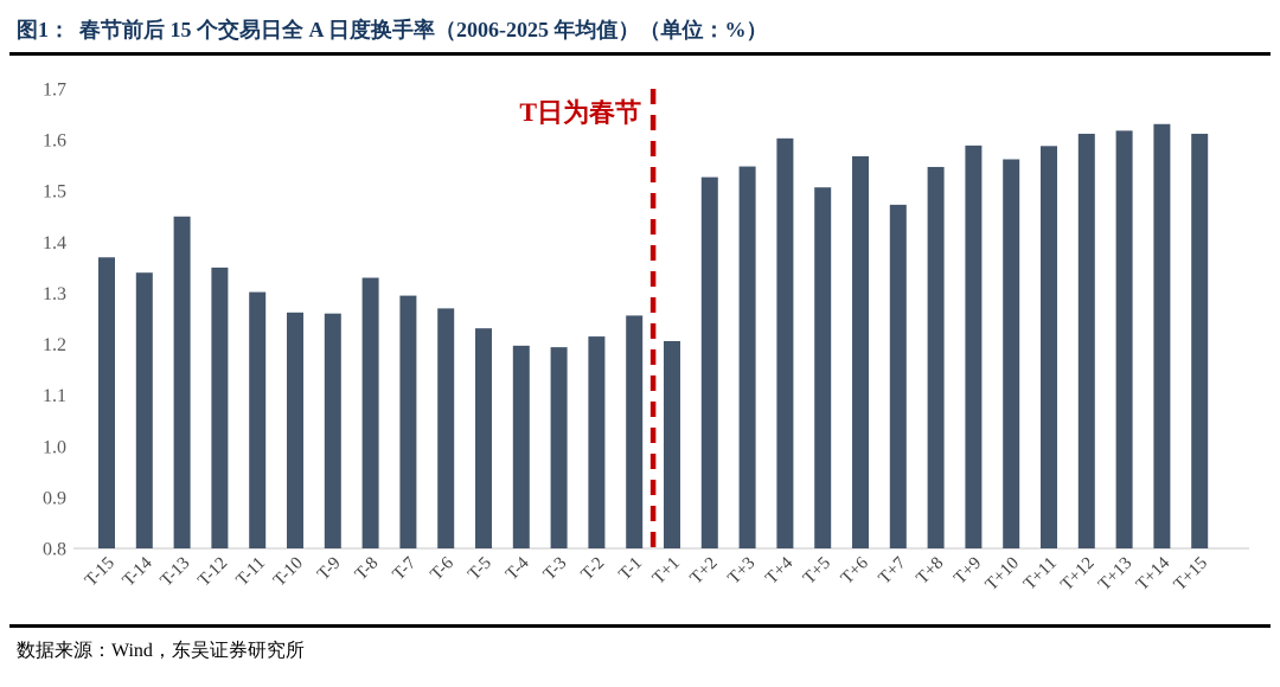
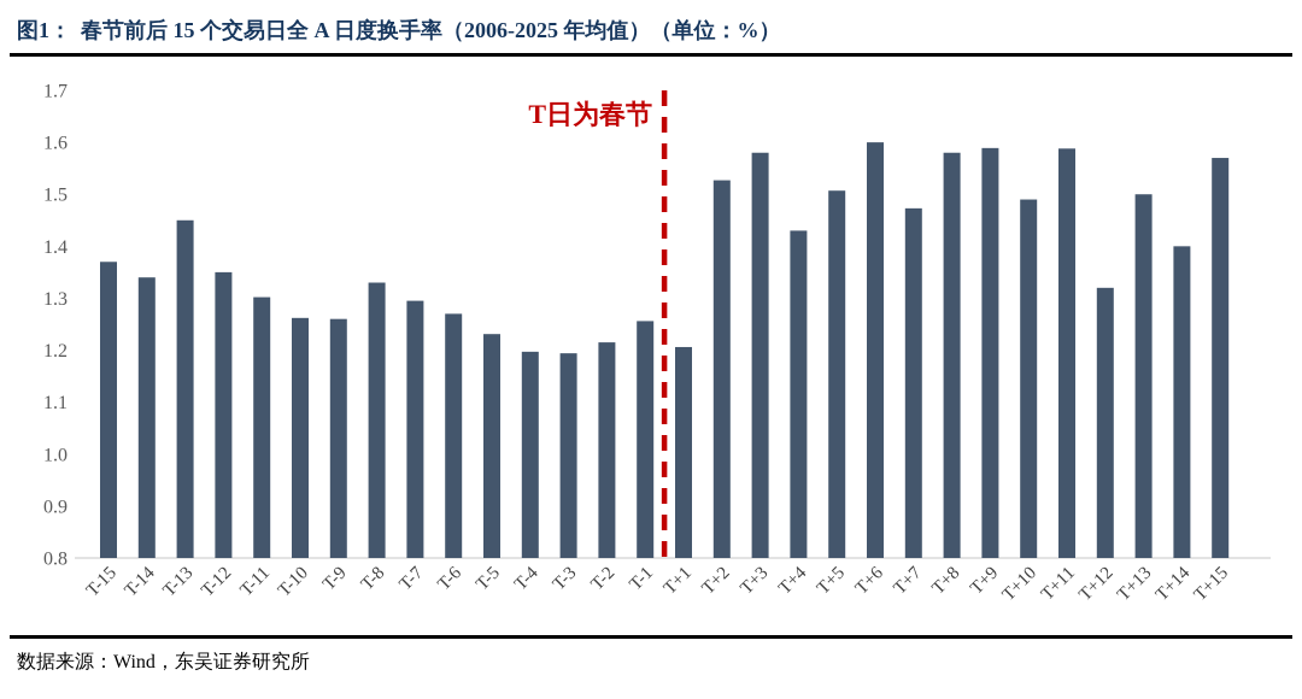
T+3: 1.55 -> 1.58
T+4: 1.60 -> 1.43
T+6: 1.57 -> 1.60
T+8: 1.55 -> 1.58
T+10: 1.56 -> 1.49
T+12: 1.61 -> 1.32
T+13: 1.62 -> 1.50
T+14: 1.63 -> 1.40
T+15: 1.61 -> 1.57
